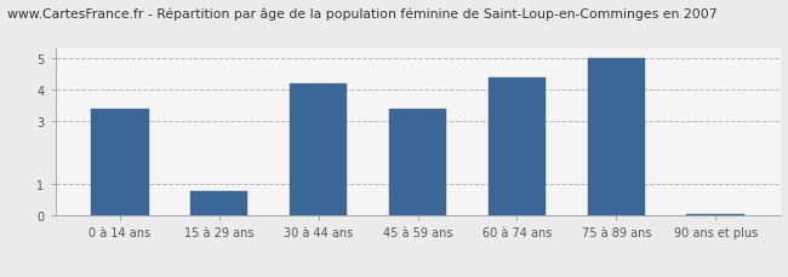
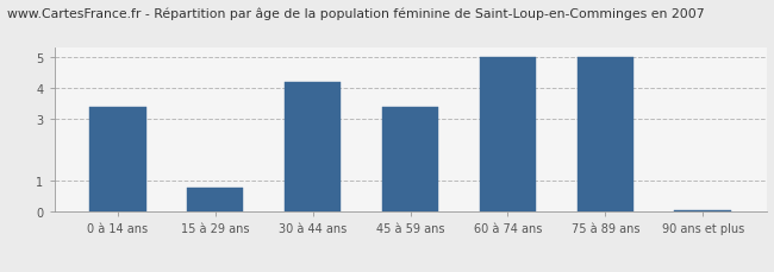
60 à 74 ans: 4.40 -> 5.00
